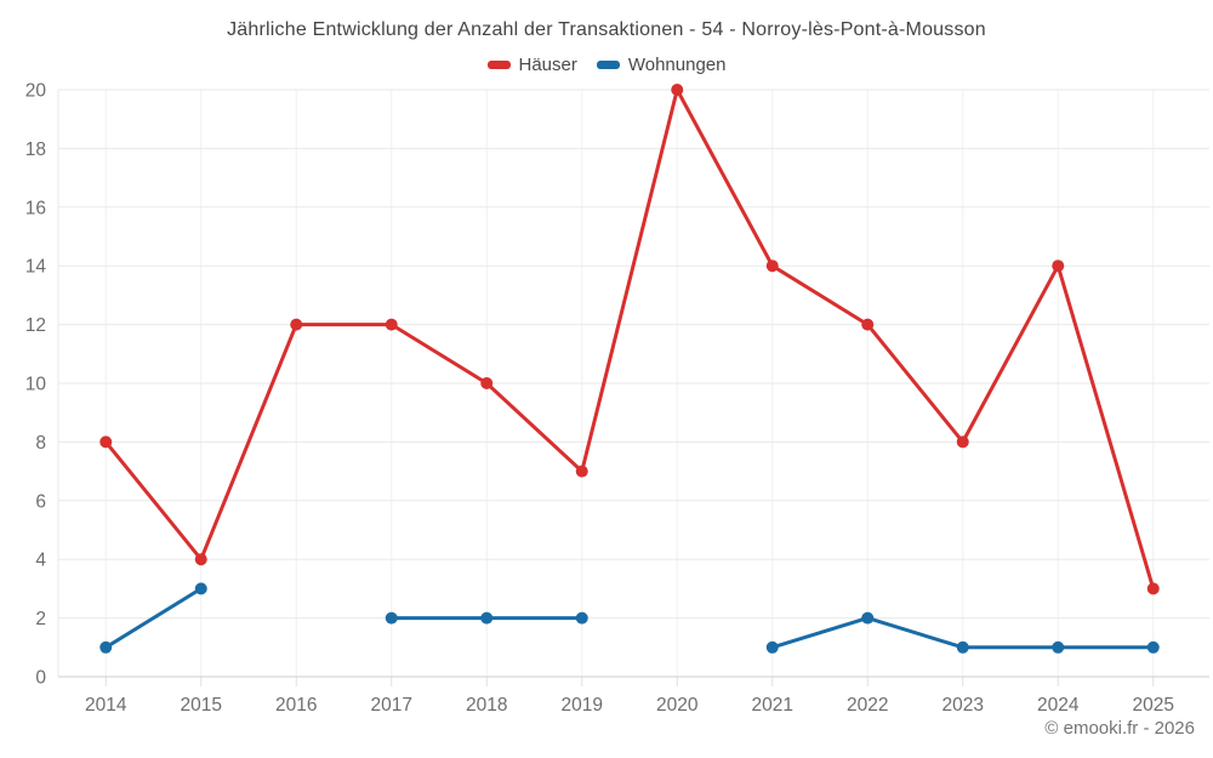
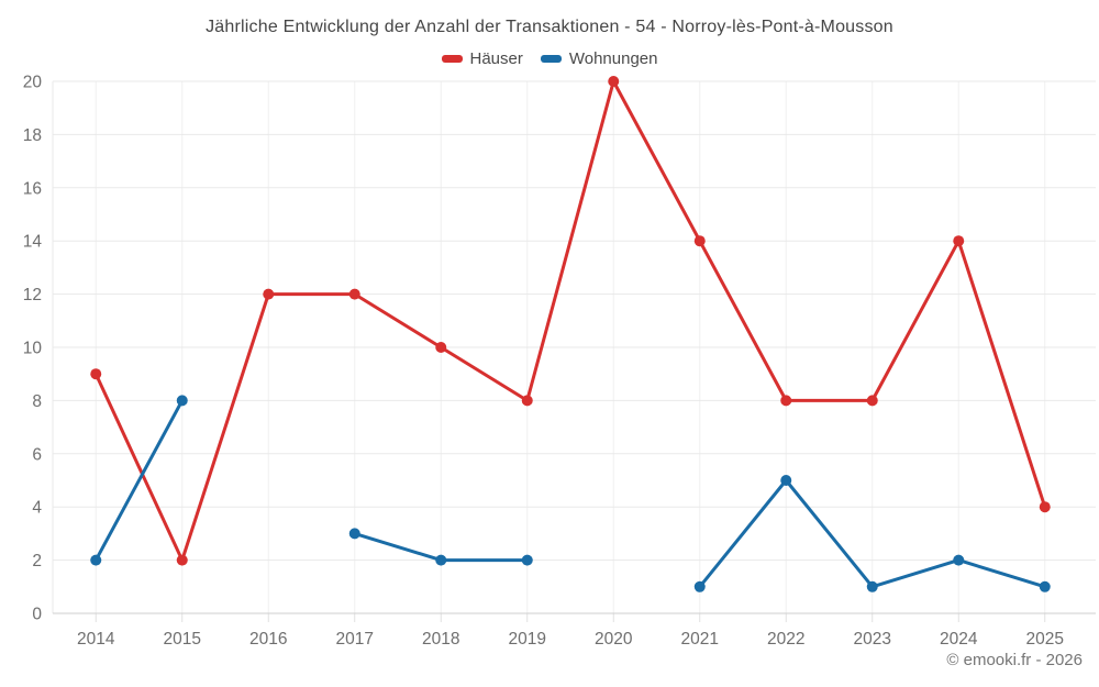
Häuser/2014: 8 -> 9
Wohnungen/2014: 1 -> 2
Häuser/2015: 4 -> 2
Wohnungen/2015: 3 -> 8
Wohnungen/2017: 2 -> 3
Häuser/2019: 7 -> 8
Häuser/2022: 12 -> 8
Wohnungen/2022: 2 -> 5
Wohnungen/2024: 1 -> 2
Häuser/2025: 3 -> 4
